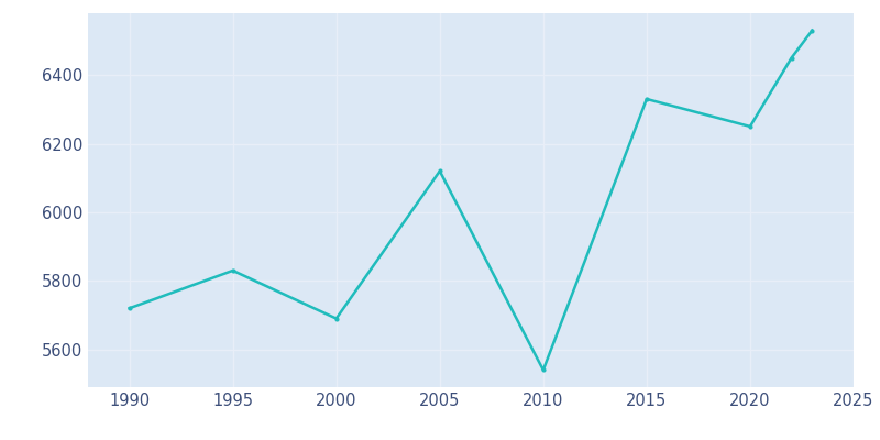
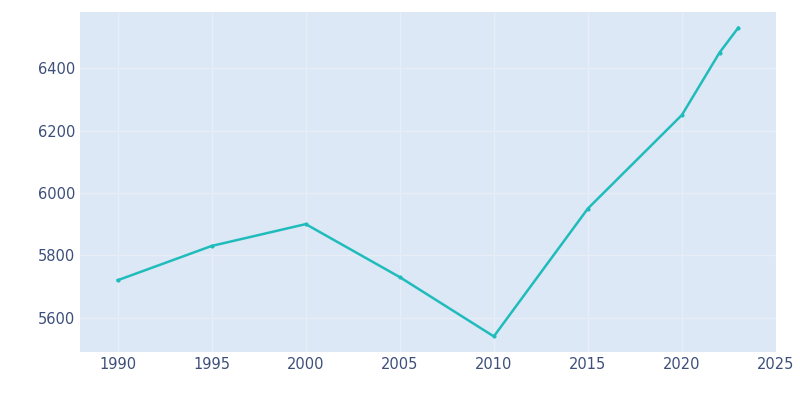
2000: 5690 -> 5900
2005: 6120 -> 5730
2015: 6330 -> 5950
